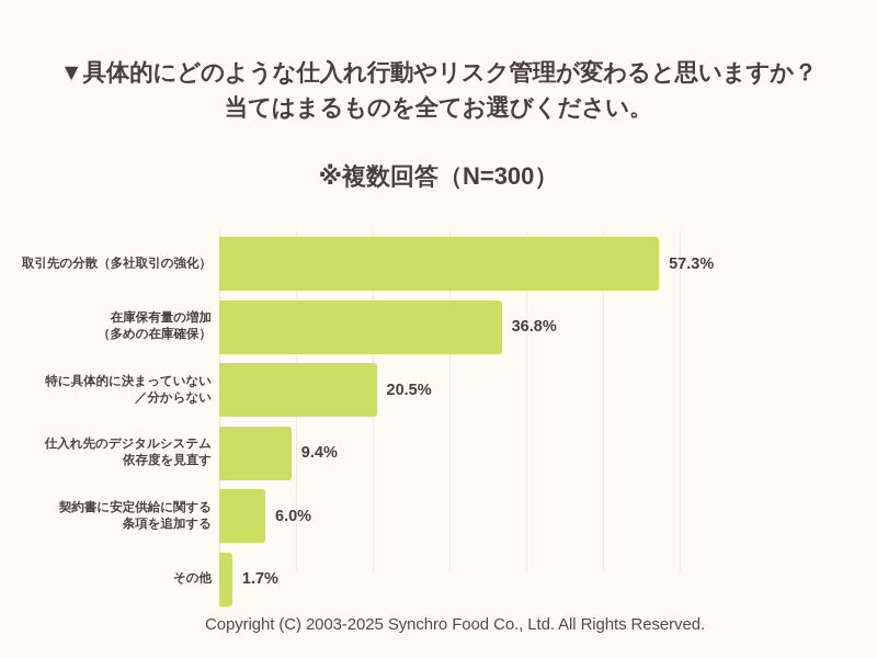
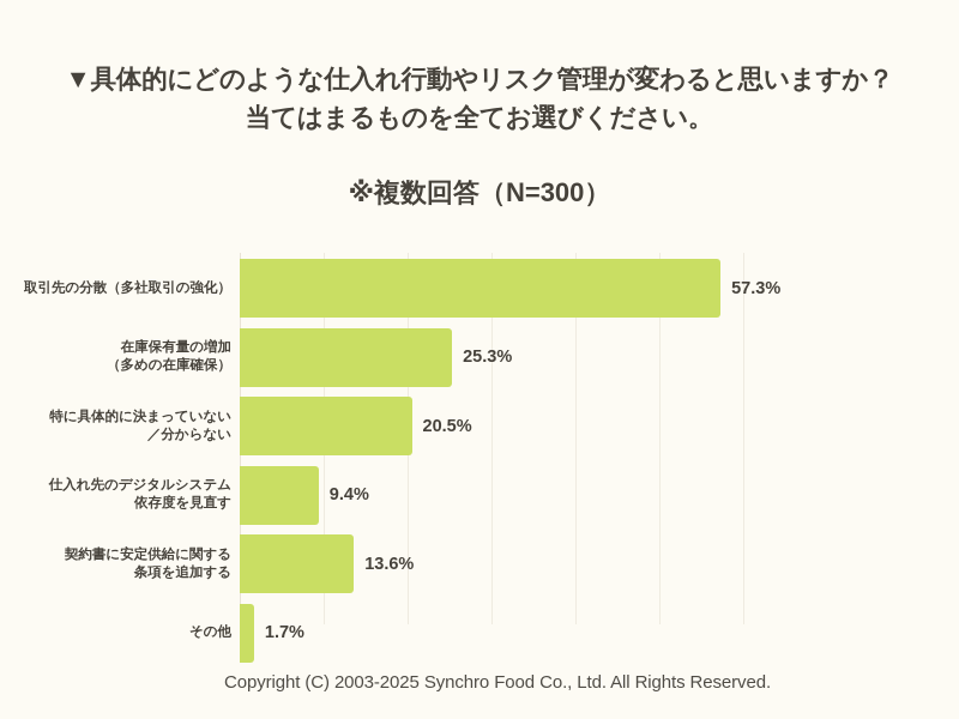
在庫保有量の増加 （多めの在庫確保）: 36.8% -> 25.3%
契約書に安定供給に関する 条項を追加する: 6.0% -> 13.6%
